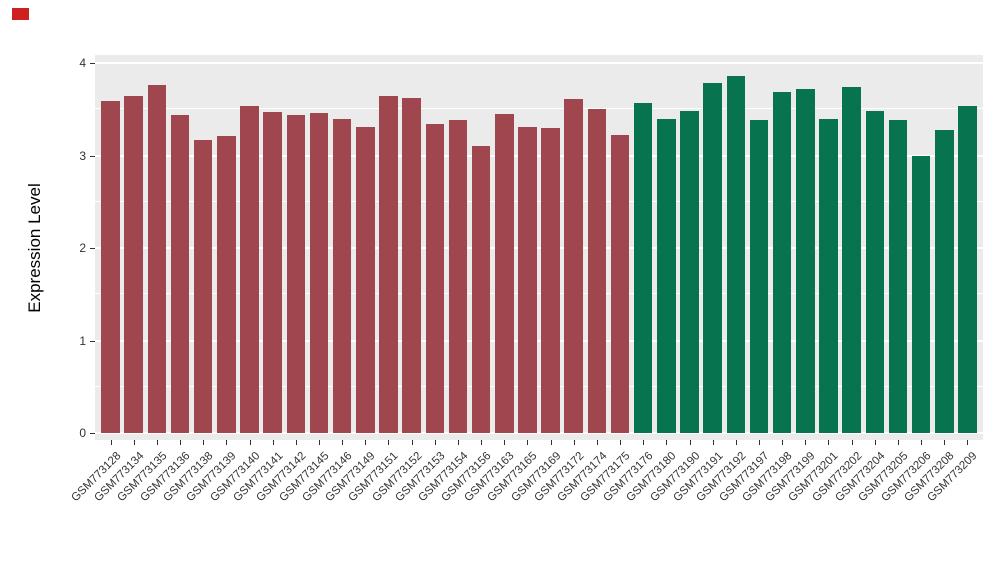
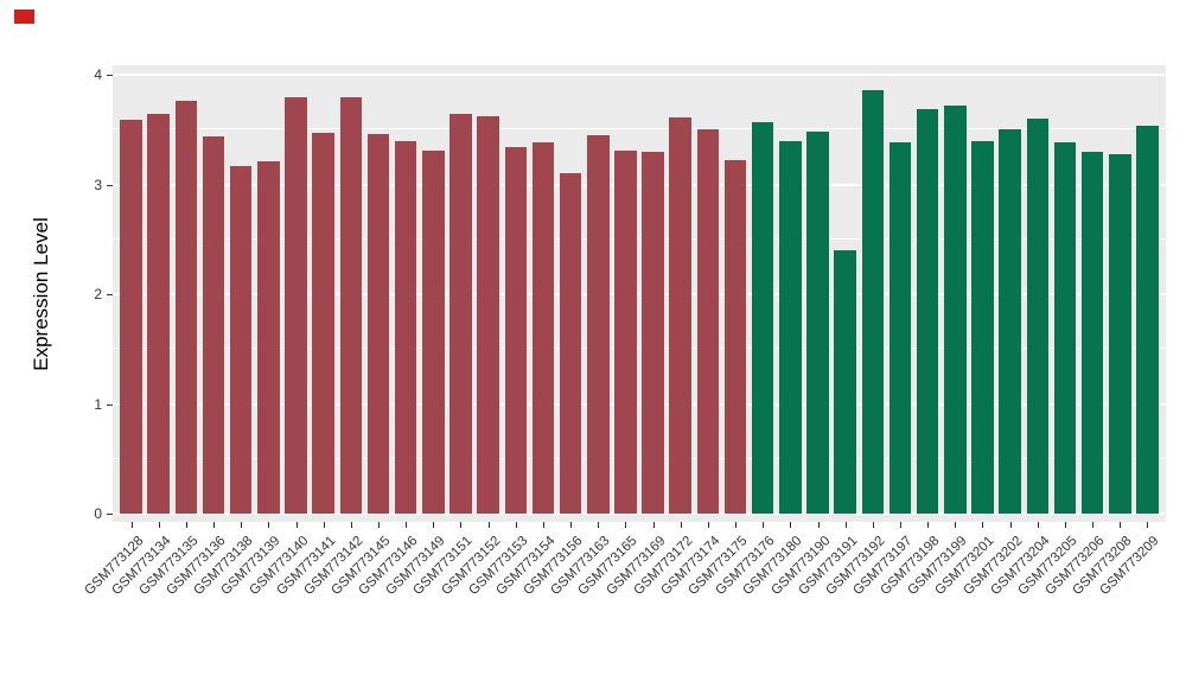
GSM773140: 3.5 -> 3.8
GSM773142: 3.4 -> 3.8
GSM773191: 3.8 -> 2.4
GSM773202: 3.7 -> 3.5
GSM773204: 3.5 -> 3.6
GSM773206: 3.0 -> 3.3
